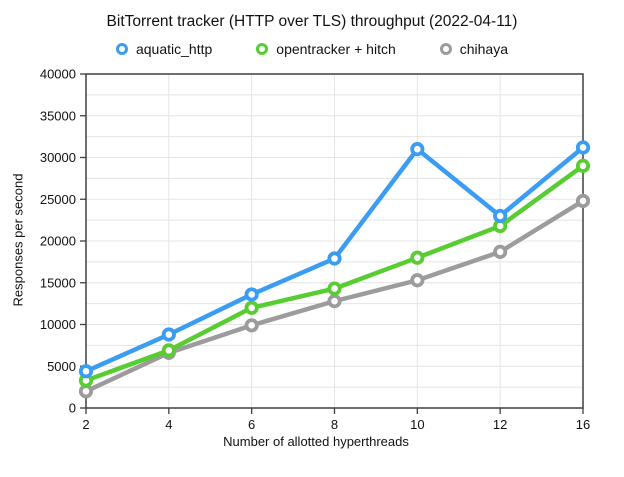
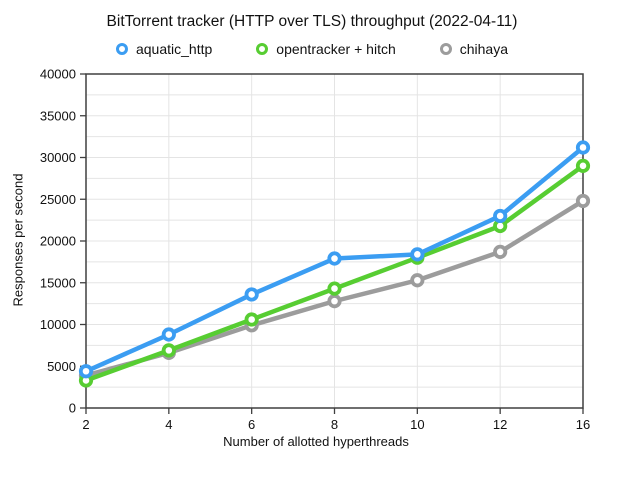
chihaya/2: 2000 -> 4000
opentracker + hitch/6: 12000 -> 11000
aquatic_http/10: 31000 -> 18000
